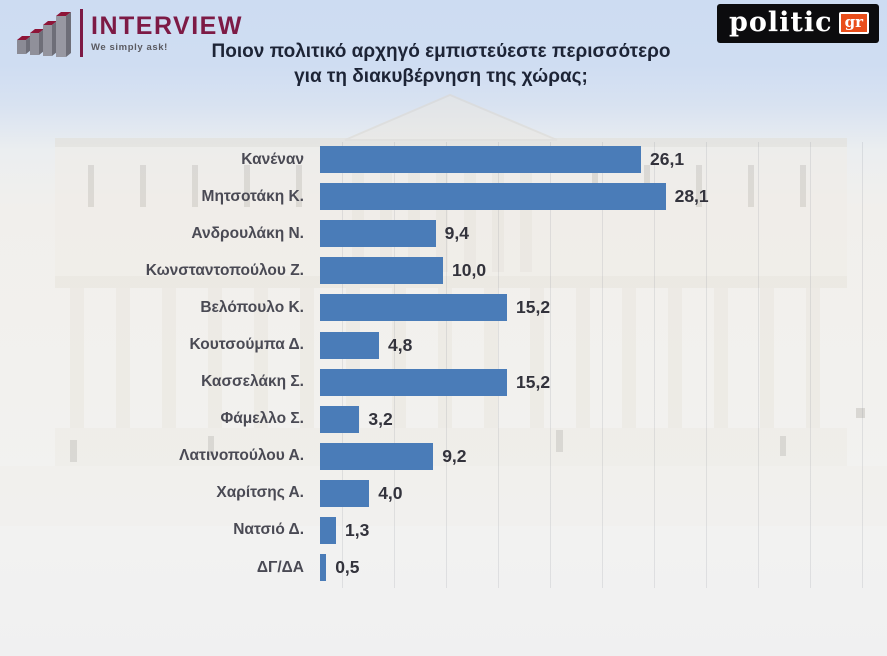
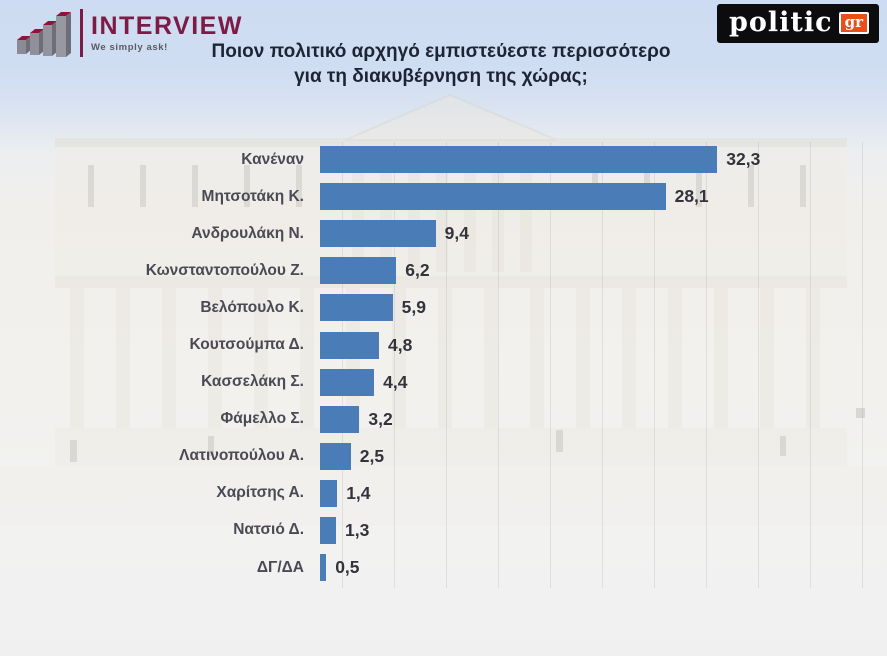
Κανέναν: 26,1 -> 32,3
Κωνσταντοπούλου Ζ.: 10,0 -> 6,2
Βελόπουλο Κ.: 15,2 -> 5,9
Κασσελάκη Σ.: 15,2 -> 4,4
Λατινοπούλου Α.: 9,2 -> 2,5
Χαρίτσης Α.: 4,0 -> 1,4
